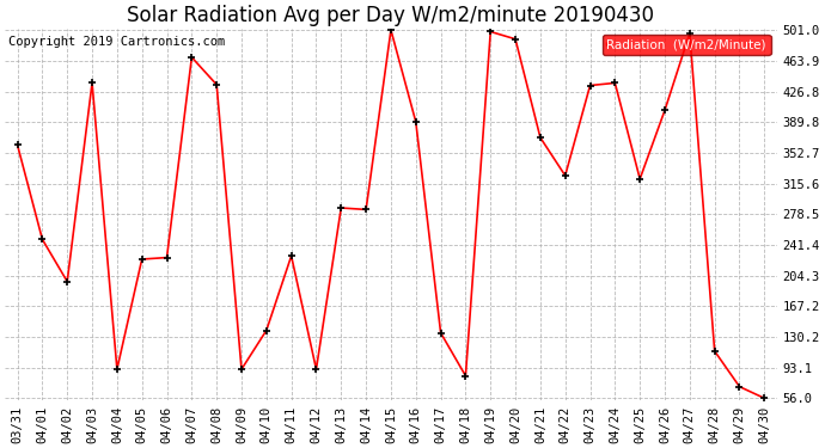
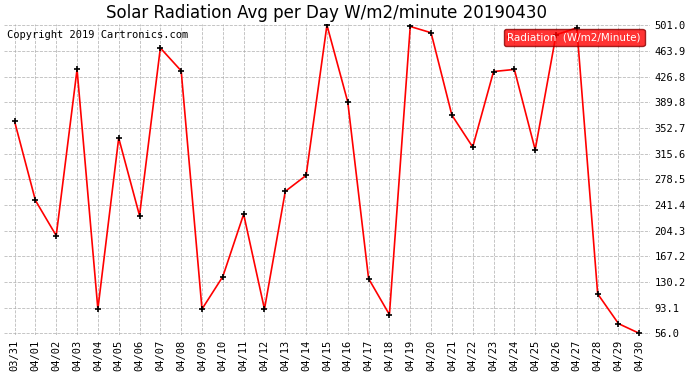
04/05: 224 -> 338
04/13: 286 -> 261
04/26: 404 -> 487
